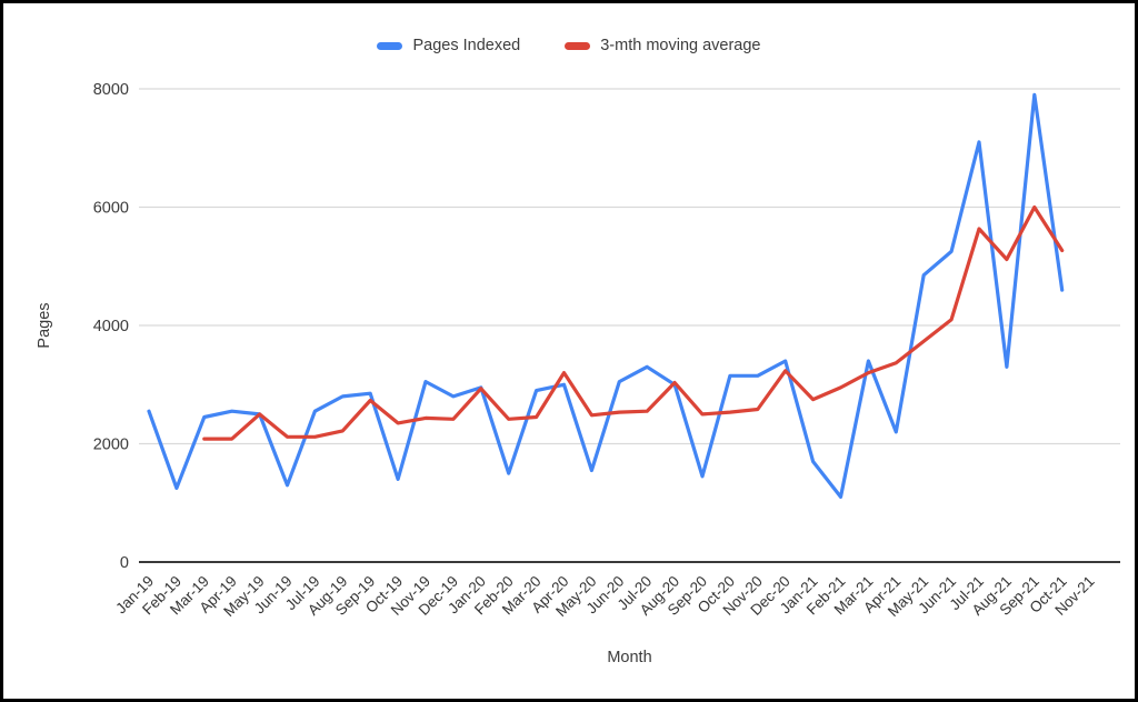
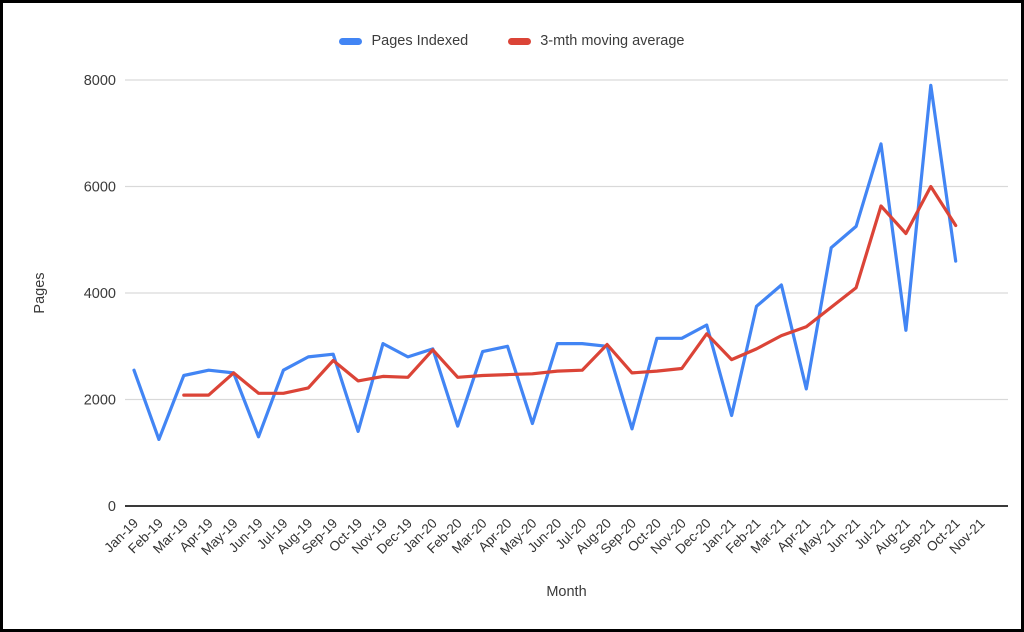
3-mth moving average/Apr-20: 3200 -> 2500
Pages Indexed/Jul-20: 3300 -> 3000
Pages Indexed/Feb-21: 1100 -> 3800
Pages Indexed/Mar-21: 3400 -> 4200
Pages Indexed/Jul-21: 7100 -> 6800
